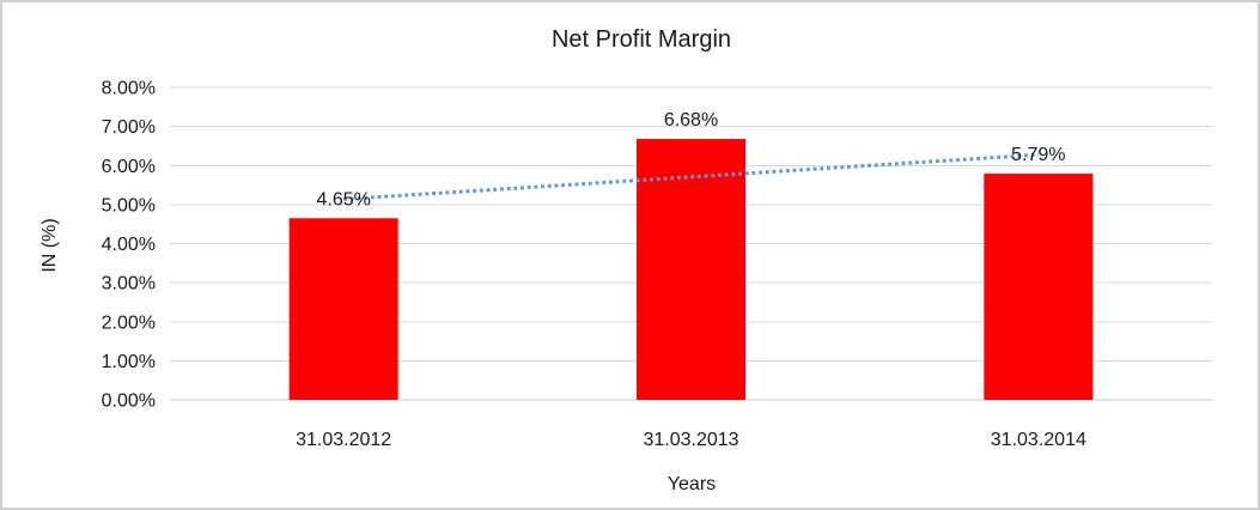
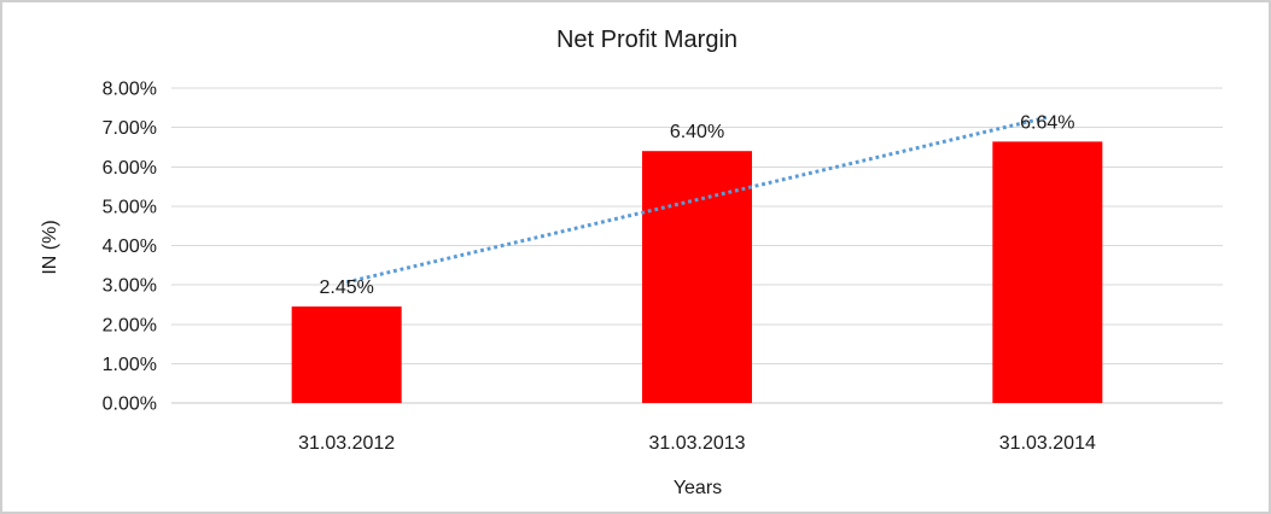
31.03.2012: 4.65% -> 2.45%
31.03.2013: 6.68% -> 6.40%
31.03.2014: 5.79% -> 6.64%
